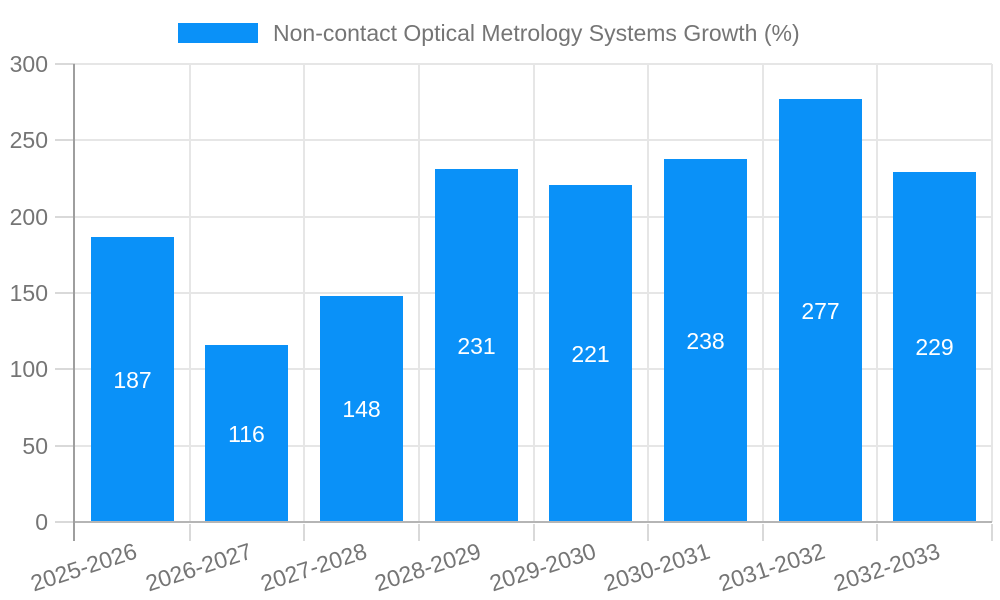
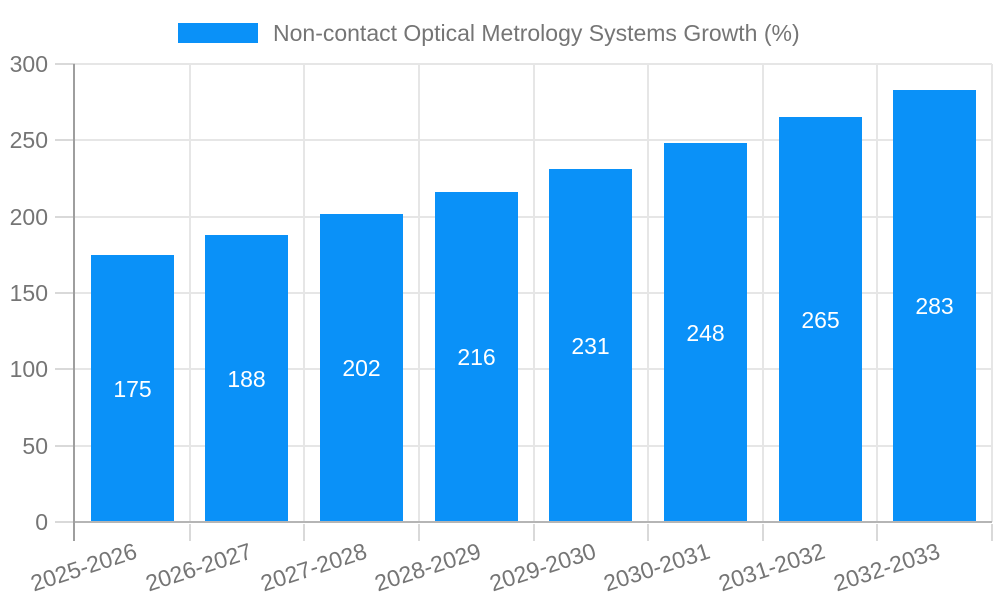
2025-2026: 187 -> 175
2026-2027: 116 -> 188
2027-2028: 148 -> 202
2028-2029: 231 -> 216
2029-2030: 221 -> 231
2030-2031: 238 -> 248
2031-2032: 277 -> 265
2032-2033: 229 -> 283
